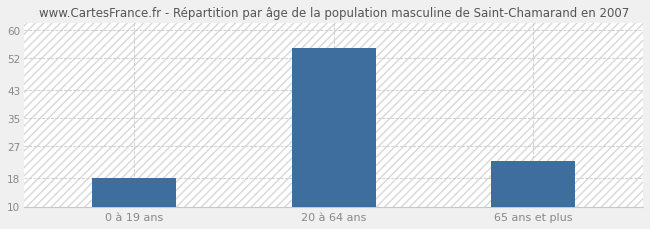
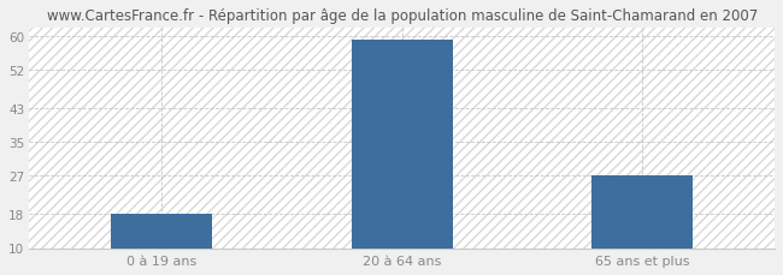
20 à 64 ans: 55 -> 59
65 ans et plus: 23 -> 27
